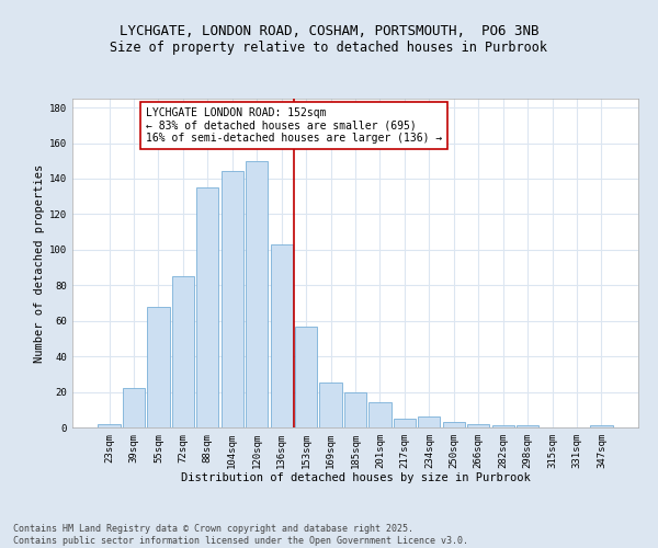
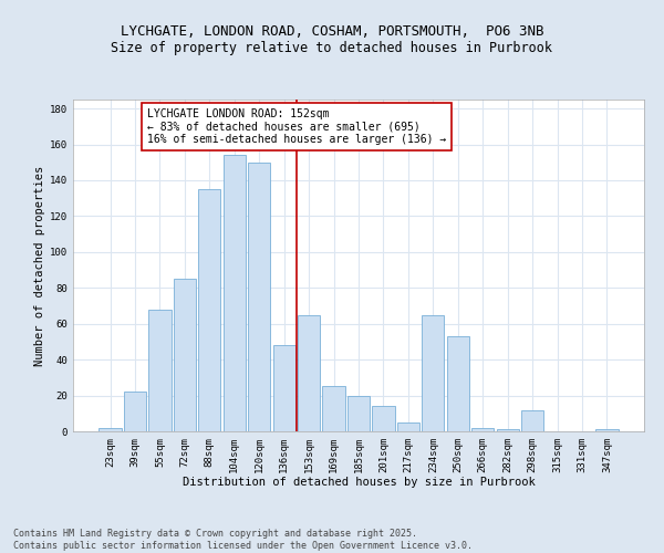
104sqm: 144 -> 154
136sqm: 103 -> 48
153sqm: 57 -> 65
234sqm: 6 -> 65
250sqm: 3 -> 53
298sqm: 1 -> 12
